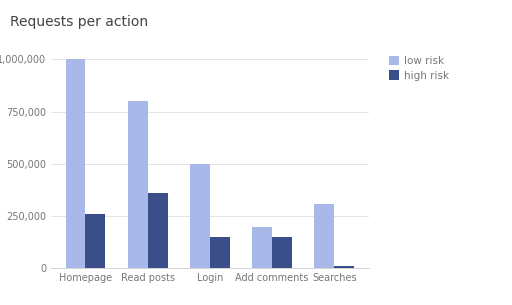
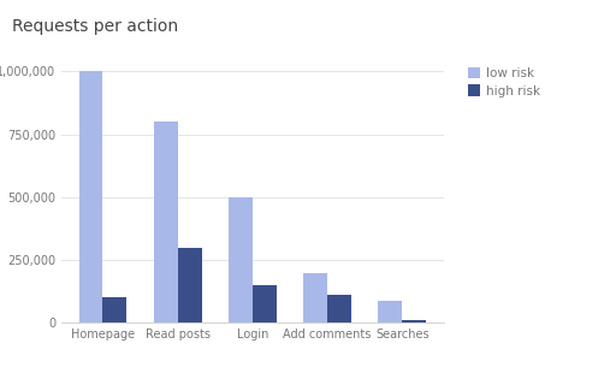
high risk/Homepage: 260,000 -> 100,000
high risk/Read posts: 360,000 -> 300,000
high risk/Add comments: 150,000 -> 110,000
low risk/Searches: 310,000 -> 90,000
